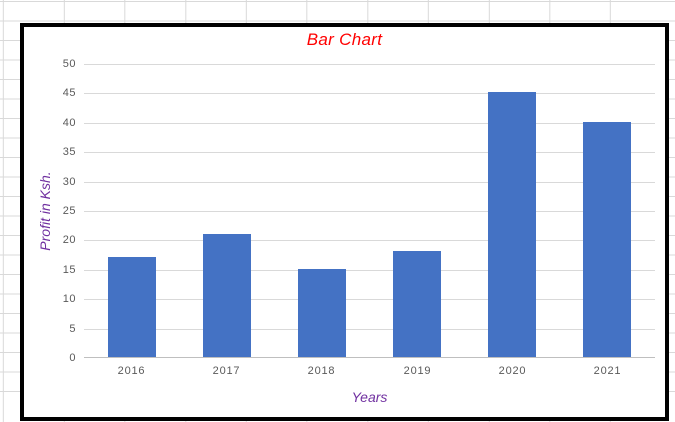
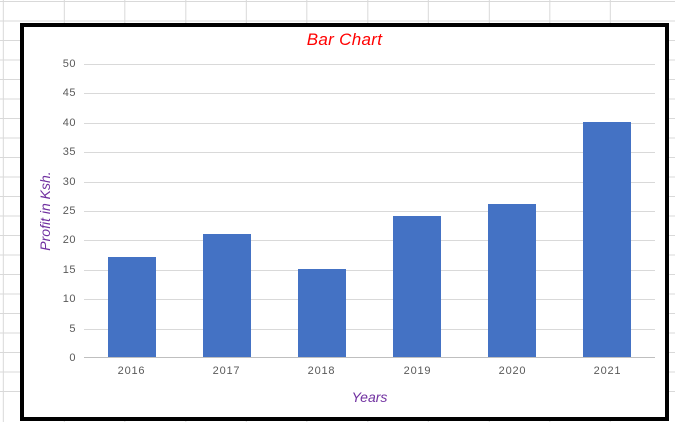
2019: 18 -> 24
2020: 45 -> 26
